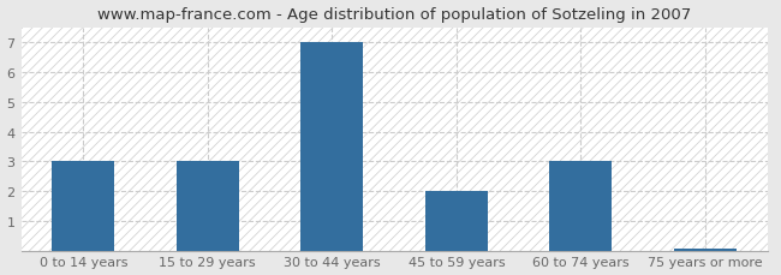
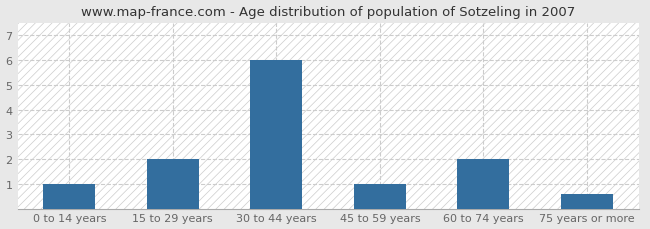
0 to 14 years: 3.00 -> 1.00
15 to 29 years: 3.00 -> 2.00
30 to 44 years: 7.00 -> 6.00
45 to 59 years: 2.00 -> 1.00
60 to 74 years: 3.00 -> 2.00
75 years or more: 0.08 -> 0.60
